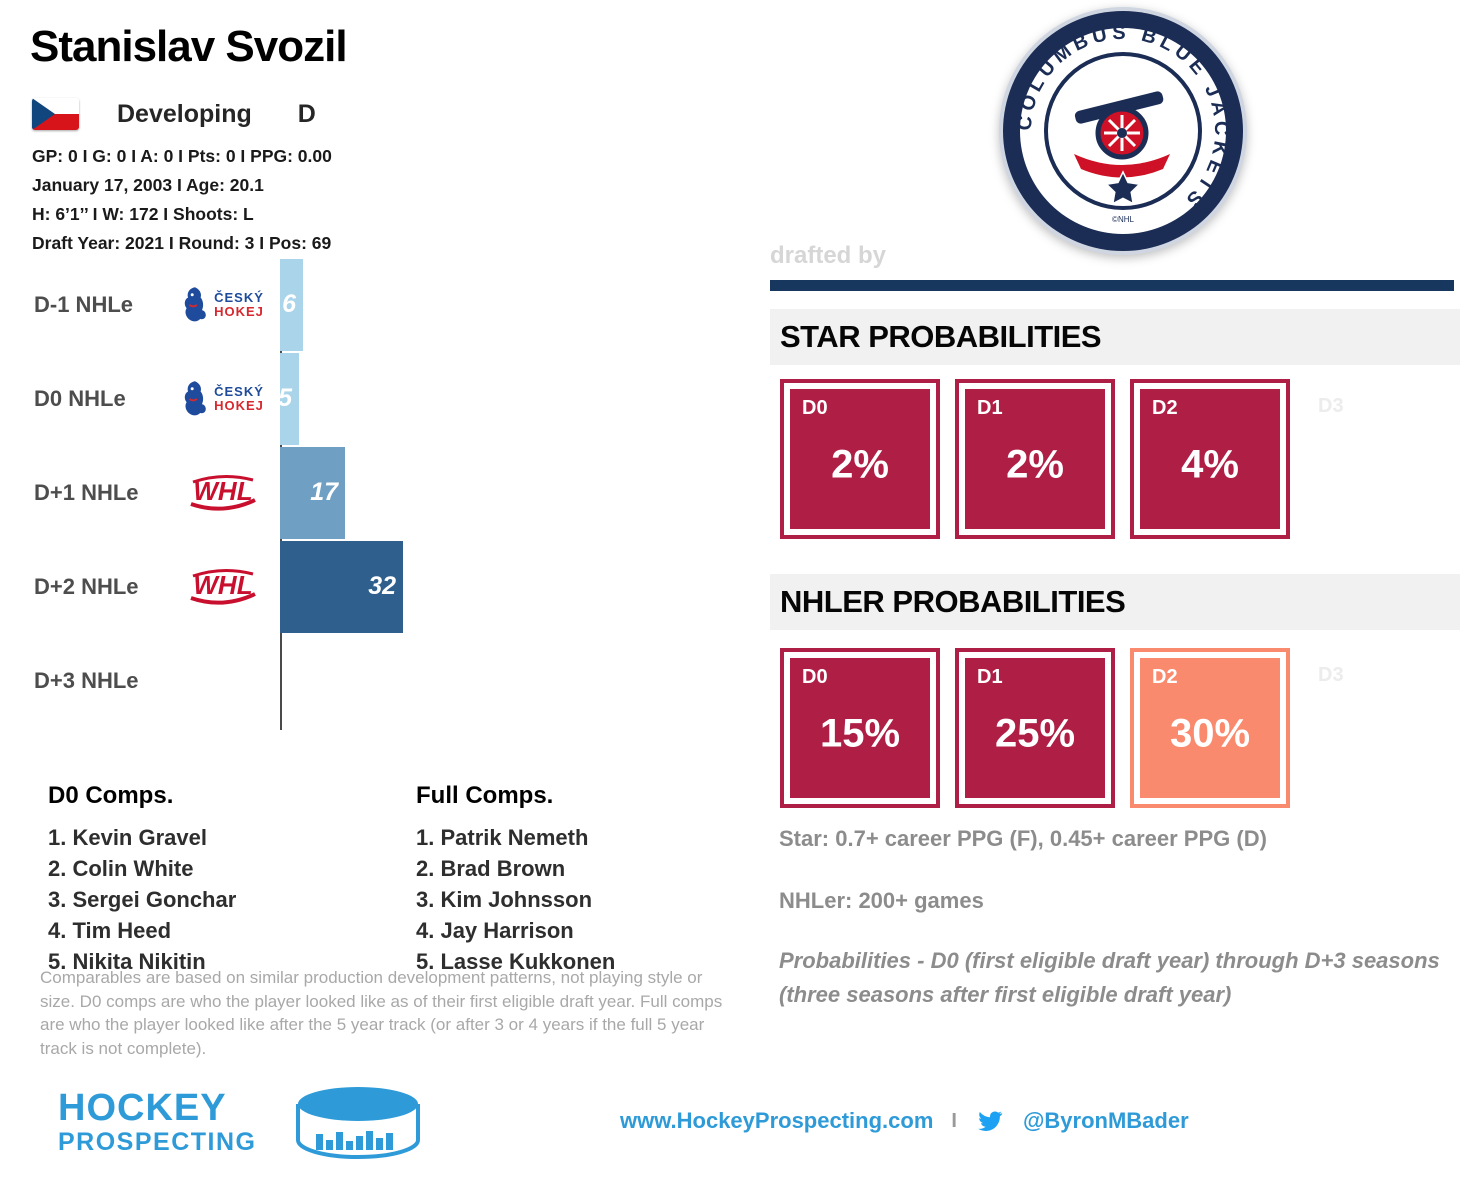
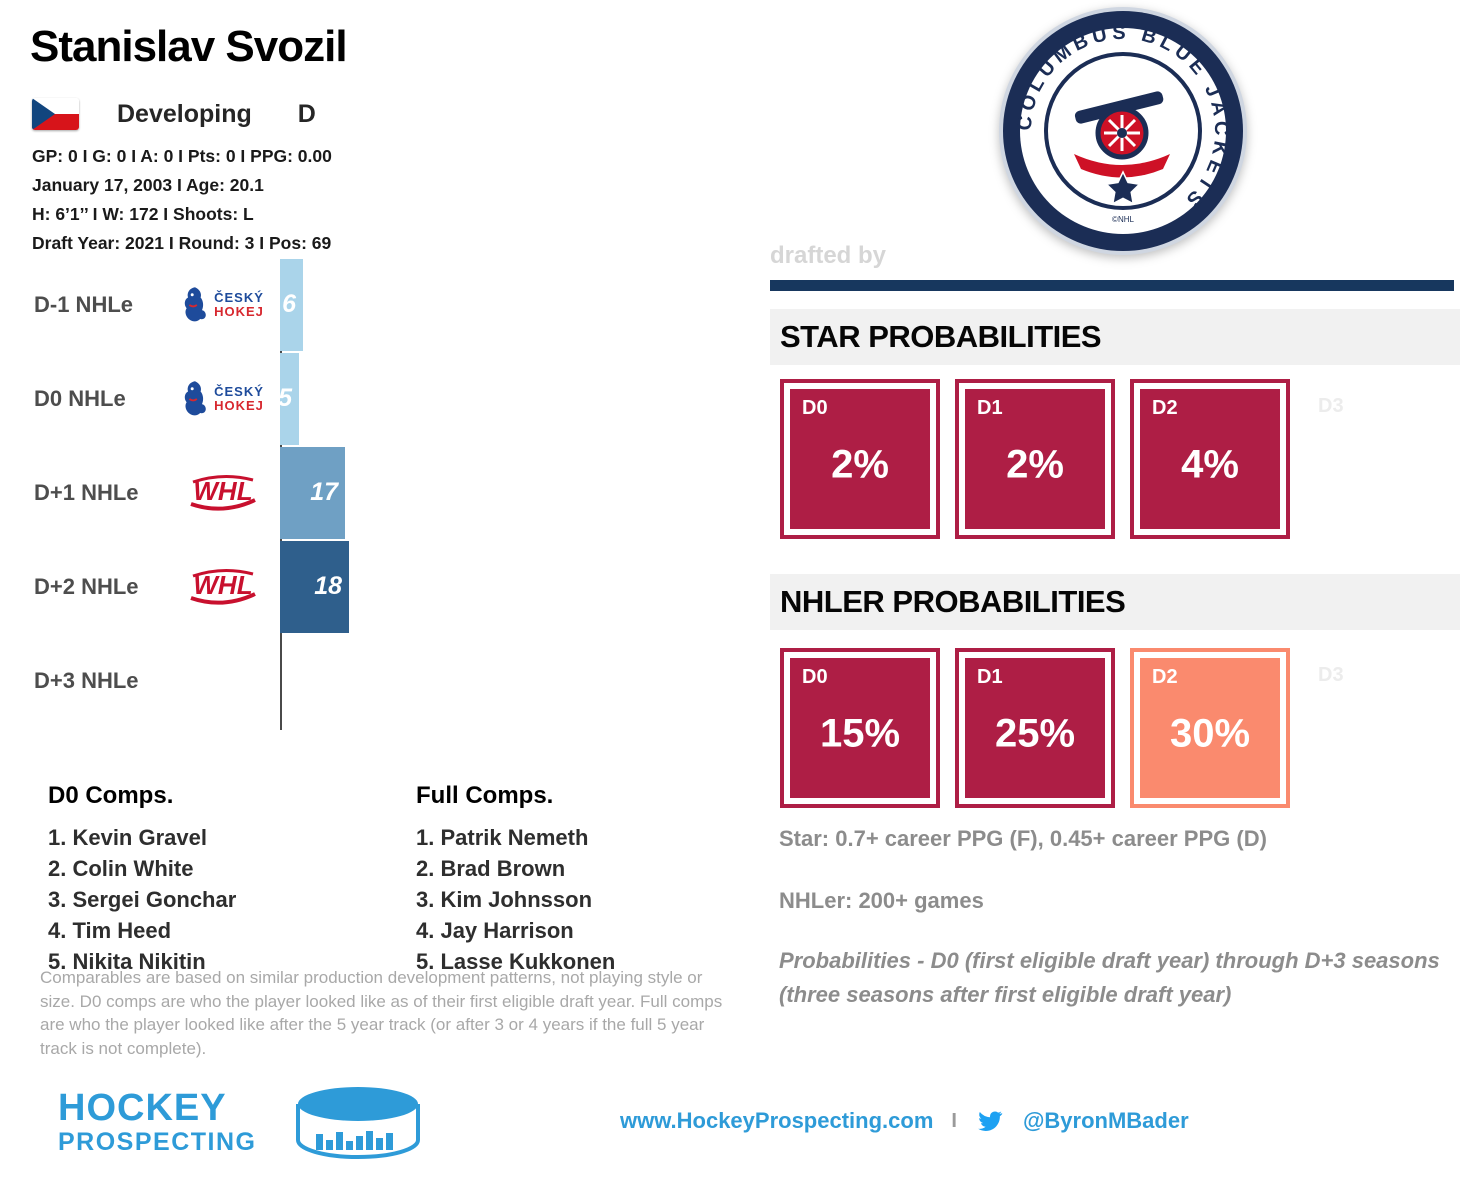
D+2 NHLe: 32 -> 18
